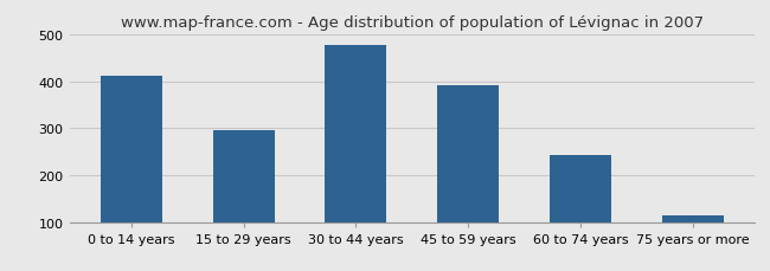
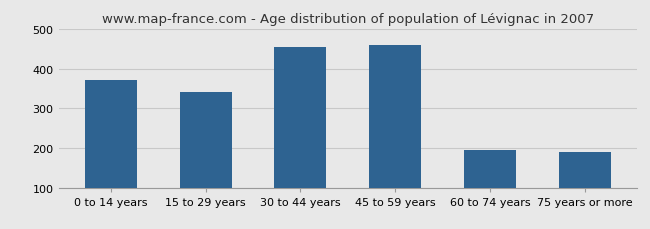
0 to 14 years: 412 -> 370
15 to 29 years: 295 -> 340
30 to 44 years: 477 -> 455
45 to 59 years: 392 -> 460
60 to 74 years: 242 -> 195
75 years or more: 114 -> 190
